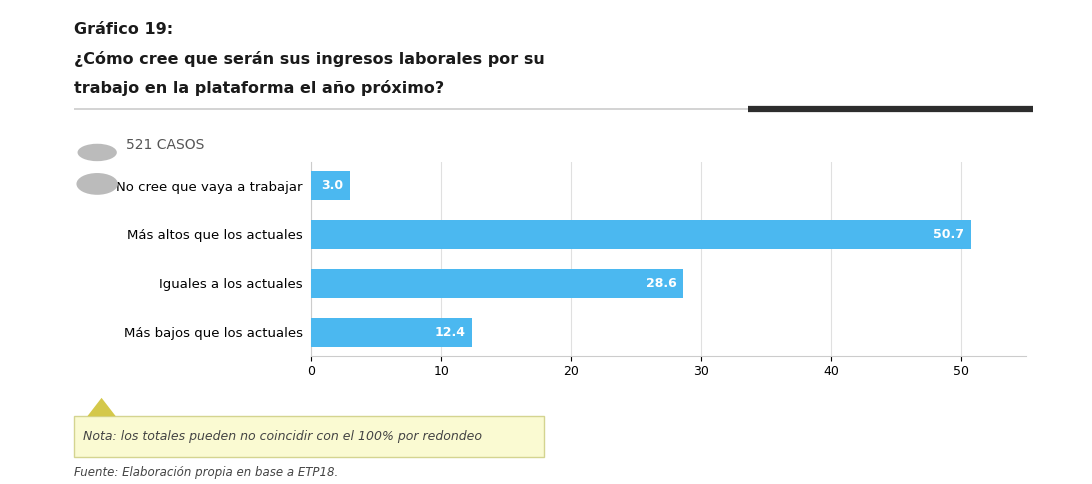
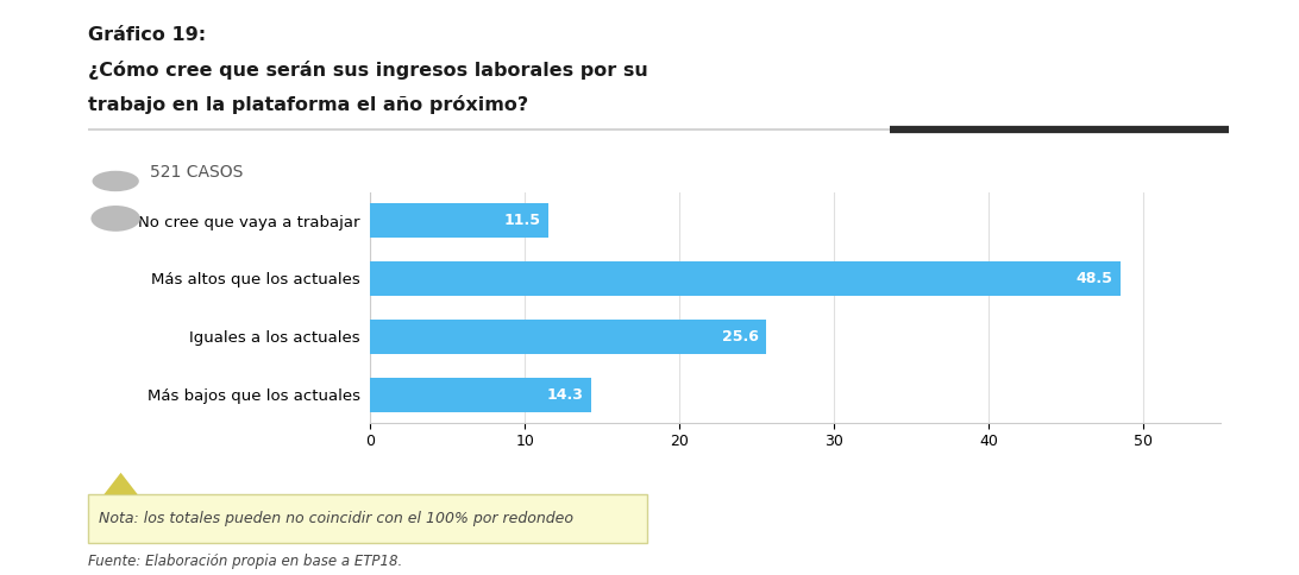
No cree que vaya a trabajar: 3.0 -> 11.5
Más altos que los actuales: 50.7 -> 48.5
Iguales a los actuales: 28.6 -> 25.6
Más bajos que los actuales: 12.4 -> 14.3
